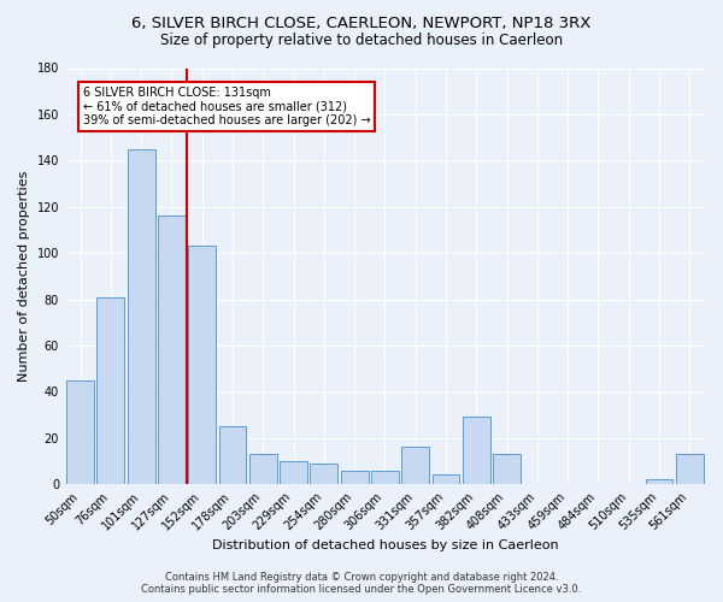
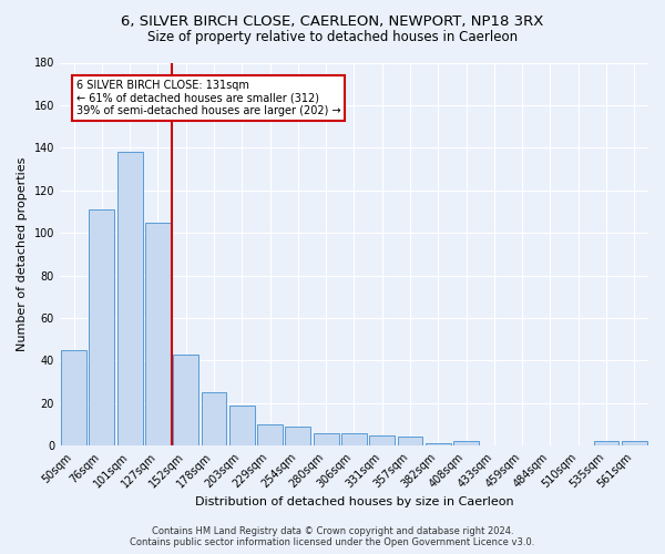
76sqm: 81 -> 111
101sqm: 145 -> 138
127sqm: 116 -> 105
152sqm: 103 -> 43
203sqm: 13 -> 19
331sqm: 16 -> 5
382sqm: 29 -> 1
408sqm: 13 -> 2
561sqm: 13 -> 2
